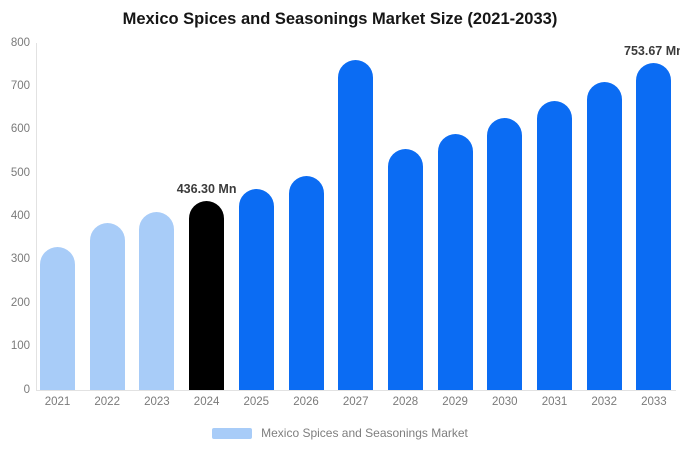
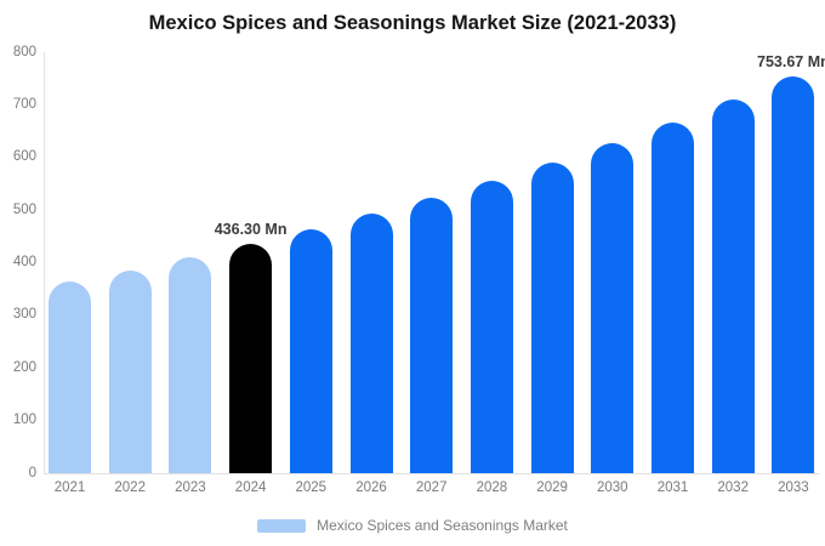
2021: 330 -> 360
2027: 760 -> 520
